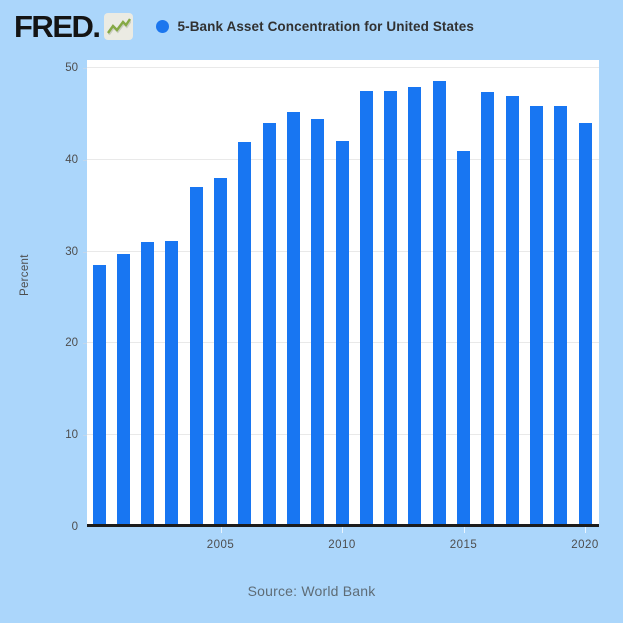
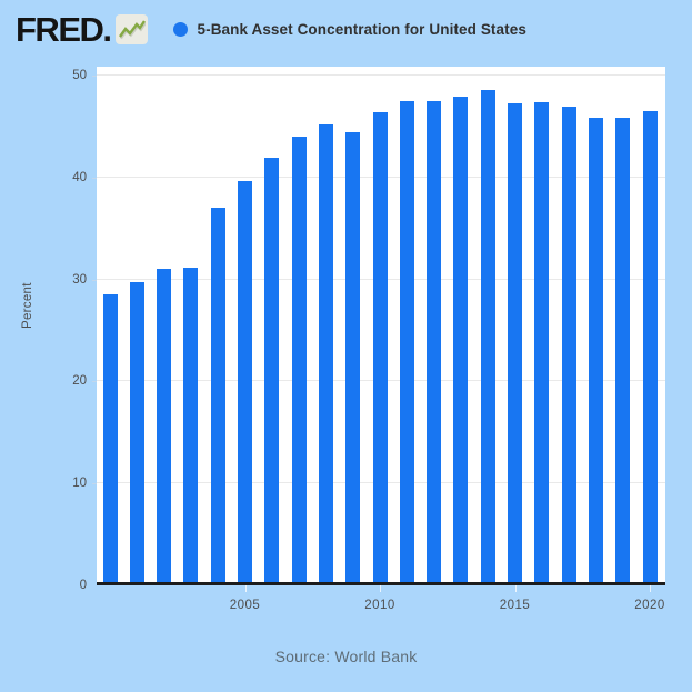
2005: 38 -> 40
2010: 42 -> 46
2015: 41 -> 47
2020: 44 -> 46
